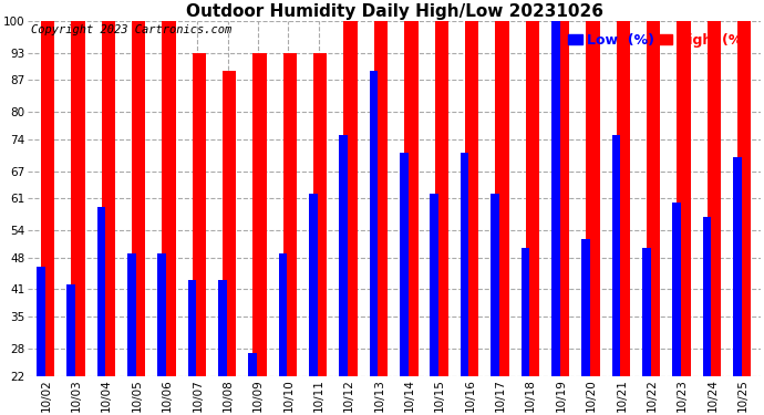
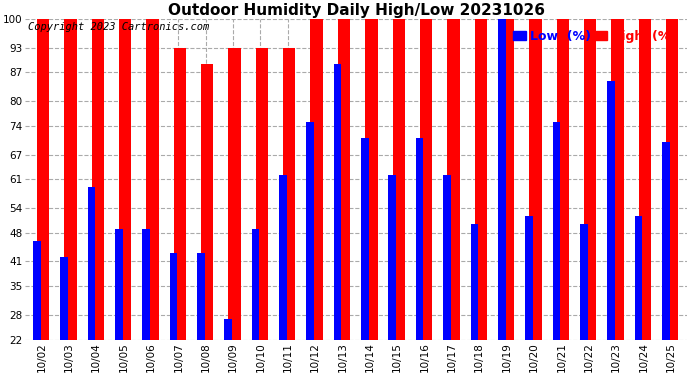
Low (%)/10/23: 60 -> 85
Low (%)/10/24: 57 -> 52
